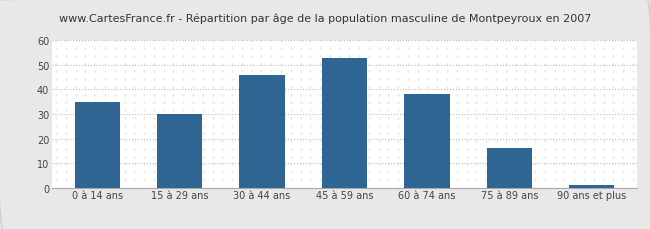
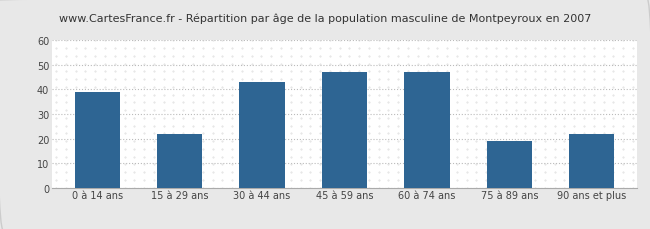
0 à 14 ans: 35 -> 39
15 à 29 ans: 30 -> 22
30 à 44 ans: 46 -> 43
45 à 59 ans: 53 -> 47
60 à 74 ans: 38 -> 47
75 à 89 ans: 16 -> 19
90 ans et plus: 1 -> 22
